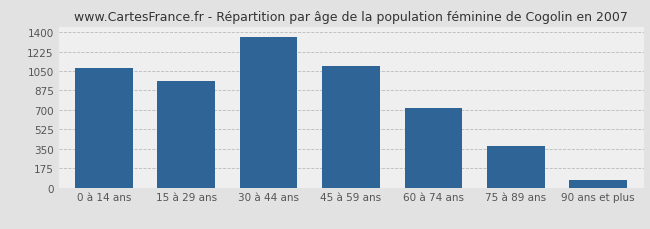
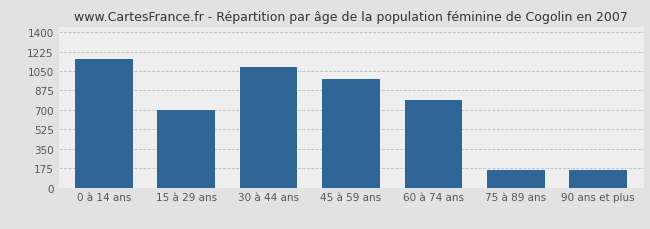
0 à 14 ans: 1080 -> 1160
15 à 29 ans: 960 -> 700
30 à 44 ans: 1360 -> 1090
45 à 59 ans: 1100 -> 980
60 à 74 ans: 720 -> 790
75 à 89 ans: 380 -> 160
90 ans et plus: 60 -> 160
